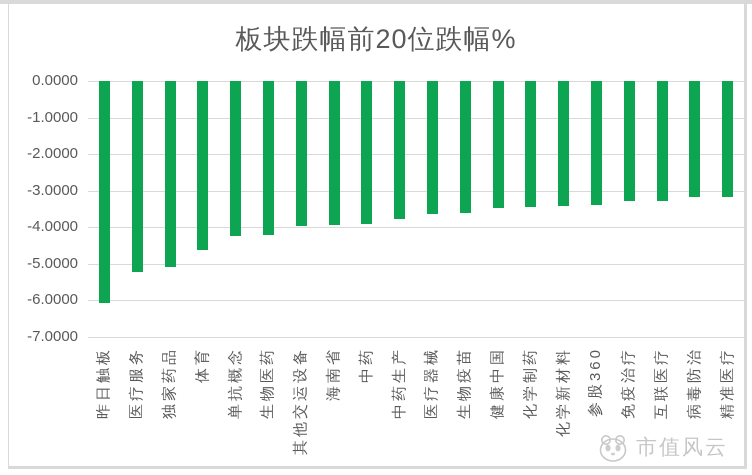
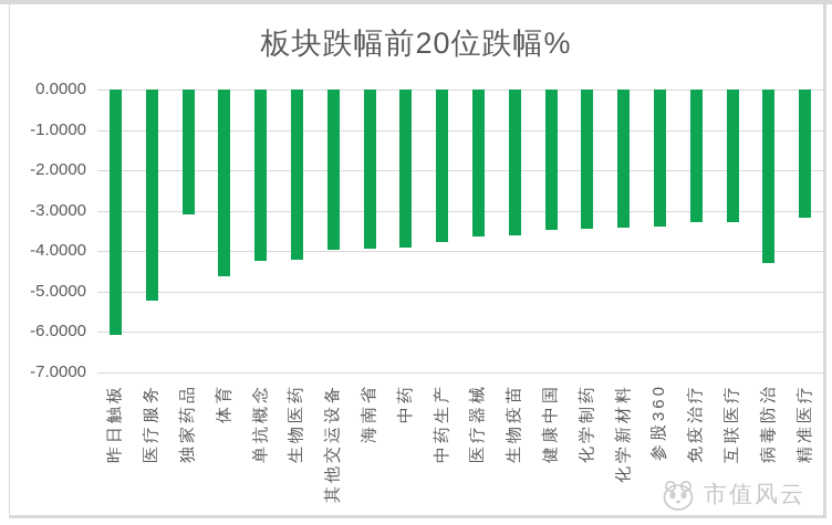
独家药品: -5.1 -> -3.1
病毒防治: -3.2 -> -4.3
